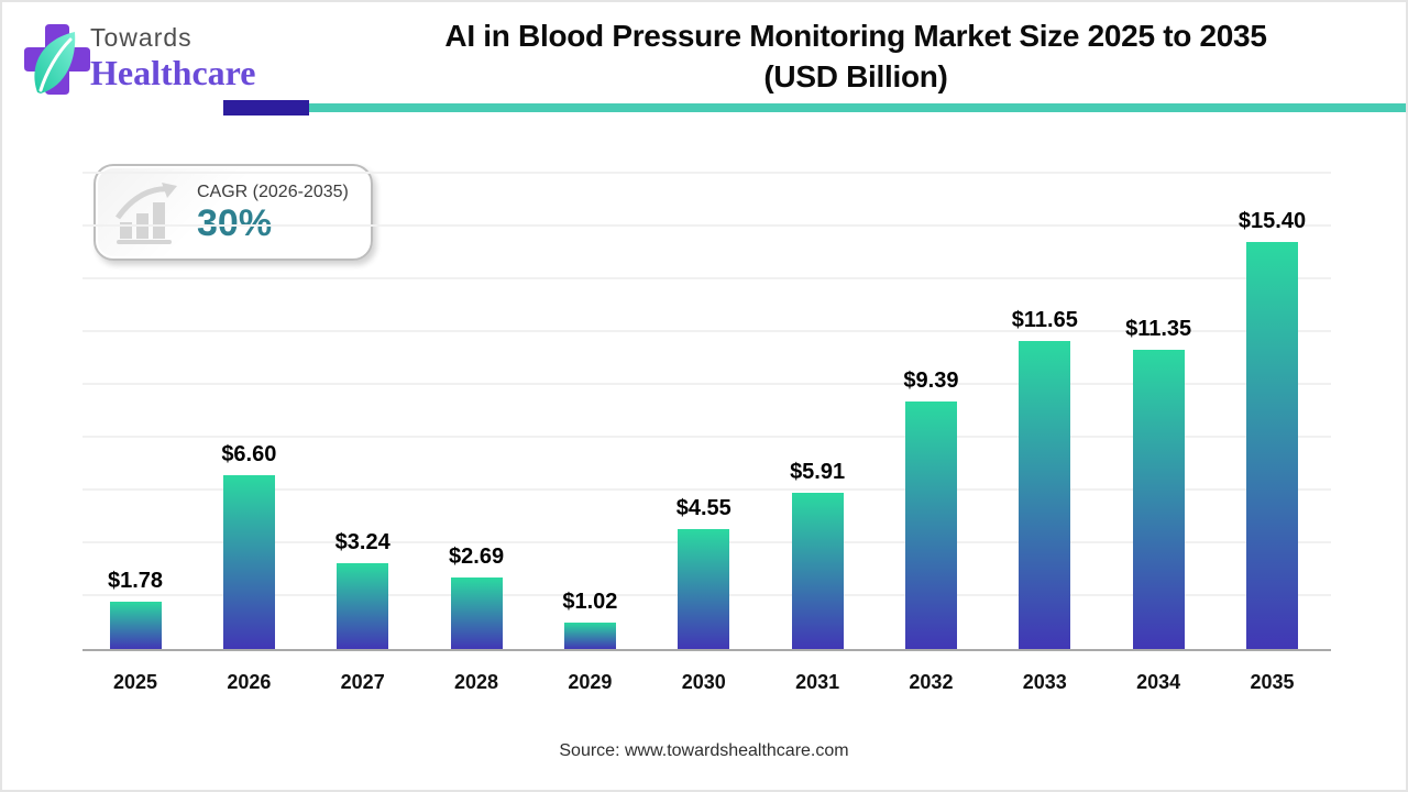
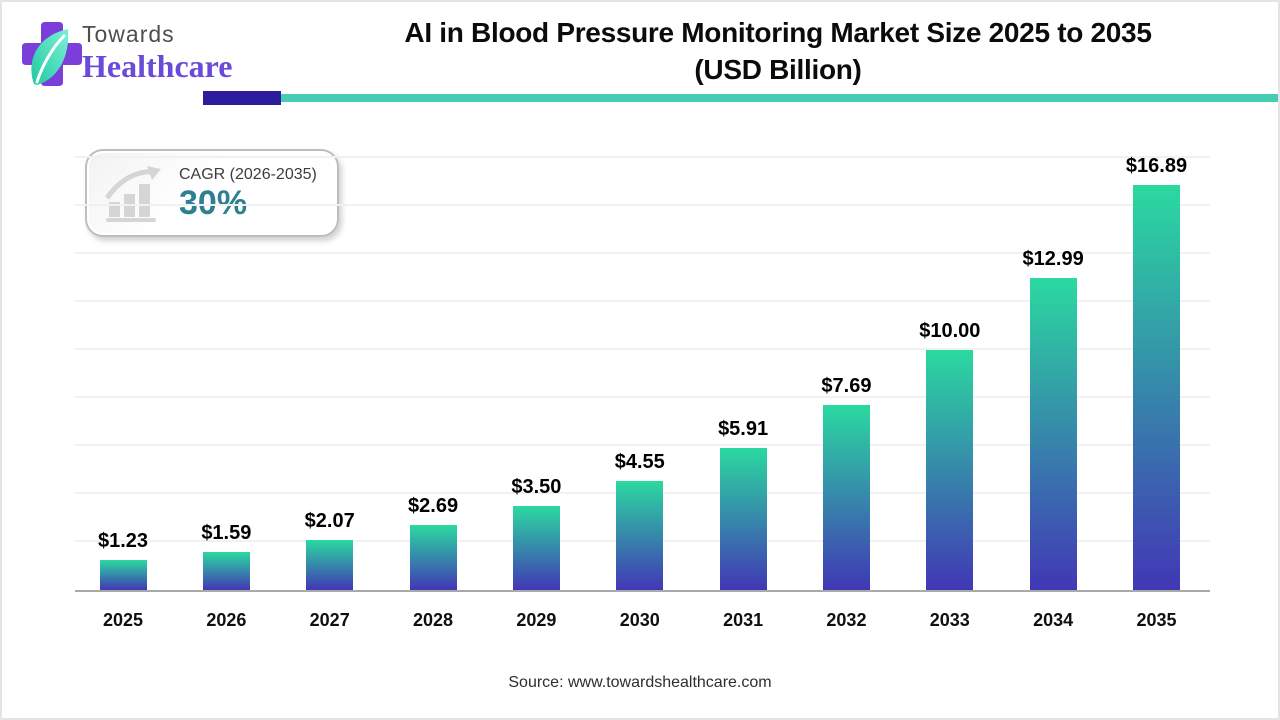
2025: $1.78 -> $1.23
2026: $6.60 -> $1.59
2027: $3.24 -> $2.07
2029: $1.02 -> $3.50
2032: $9.39 -> $7.69
2033: $11.65 -> $10.00
2034: $11.35 -> $12.99
2035: $15.40 -> $16.89
